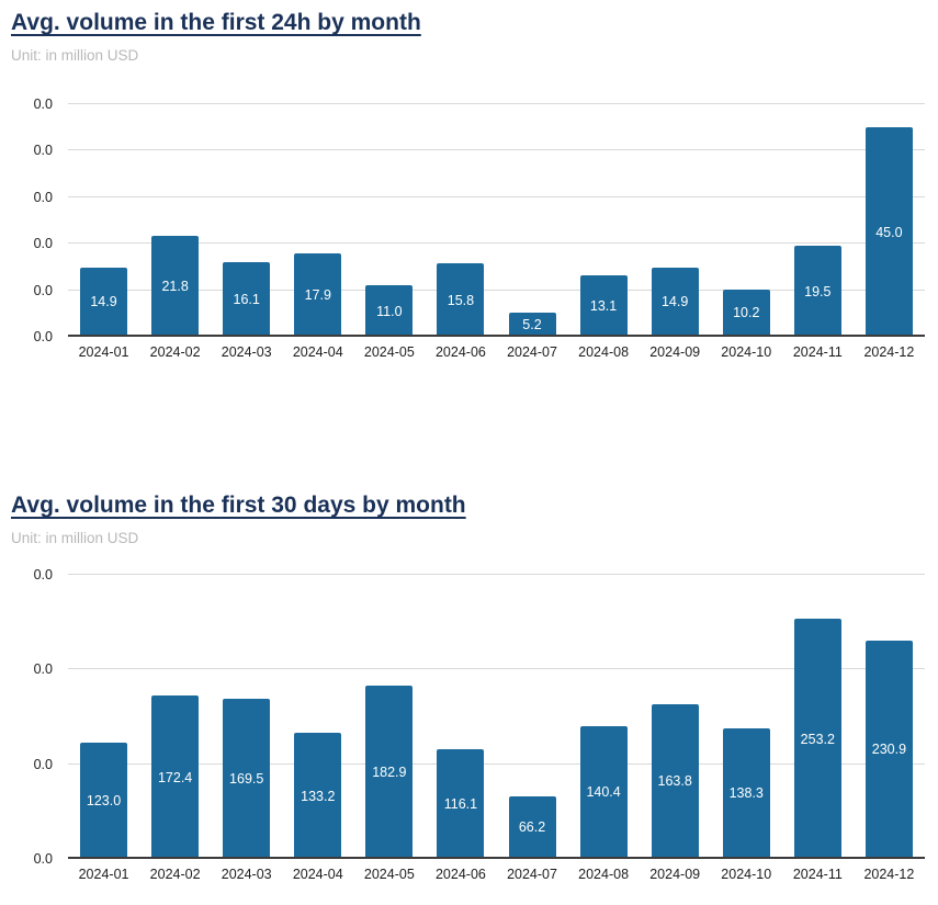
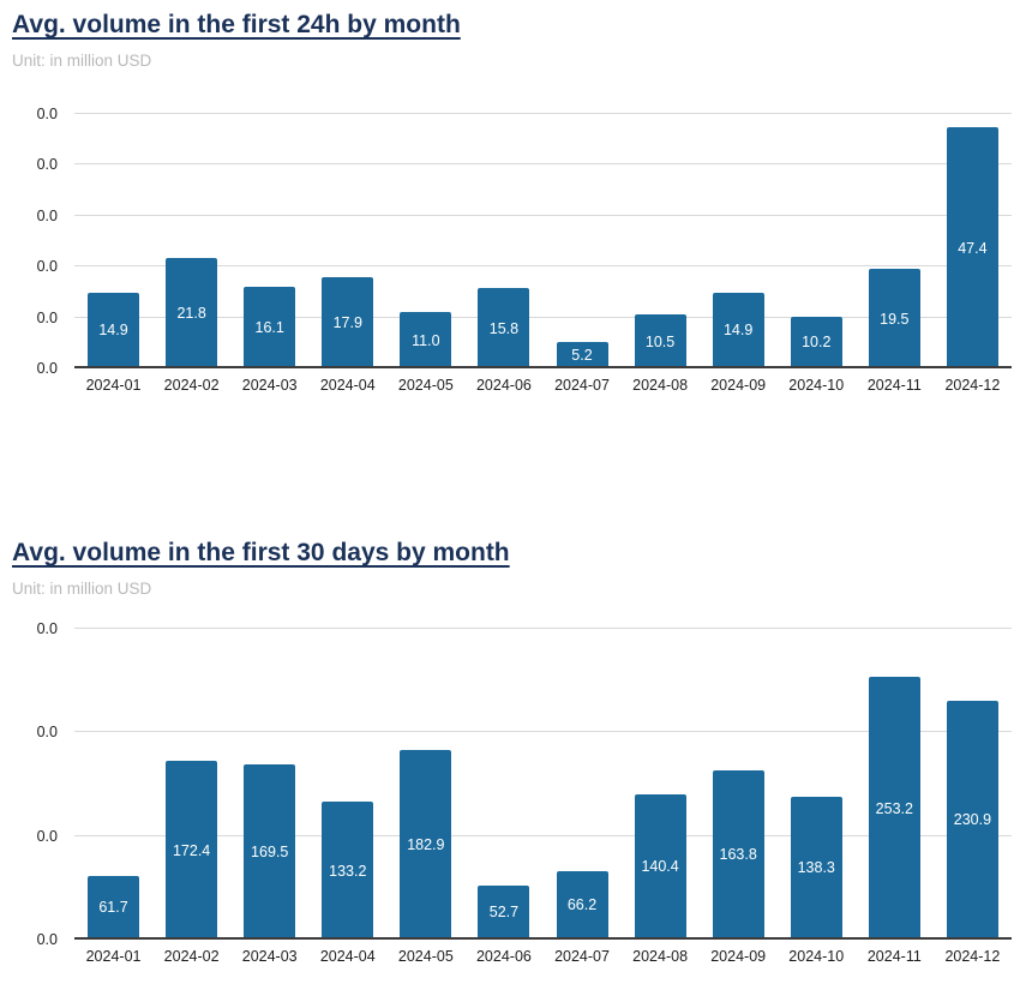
Avg. volume in the first 24h by month/2024-08: 13.1 -> 10.5
Avg. volume in the first 24h by month/2024-12: 45.0 -> 47.4
Avg. volume in the first 30 days by month/2024-01: 123.0 -> 61.7
Avg. volume in the first 30 days by month/2024-06: 116.1 -> 52.7
